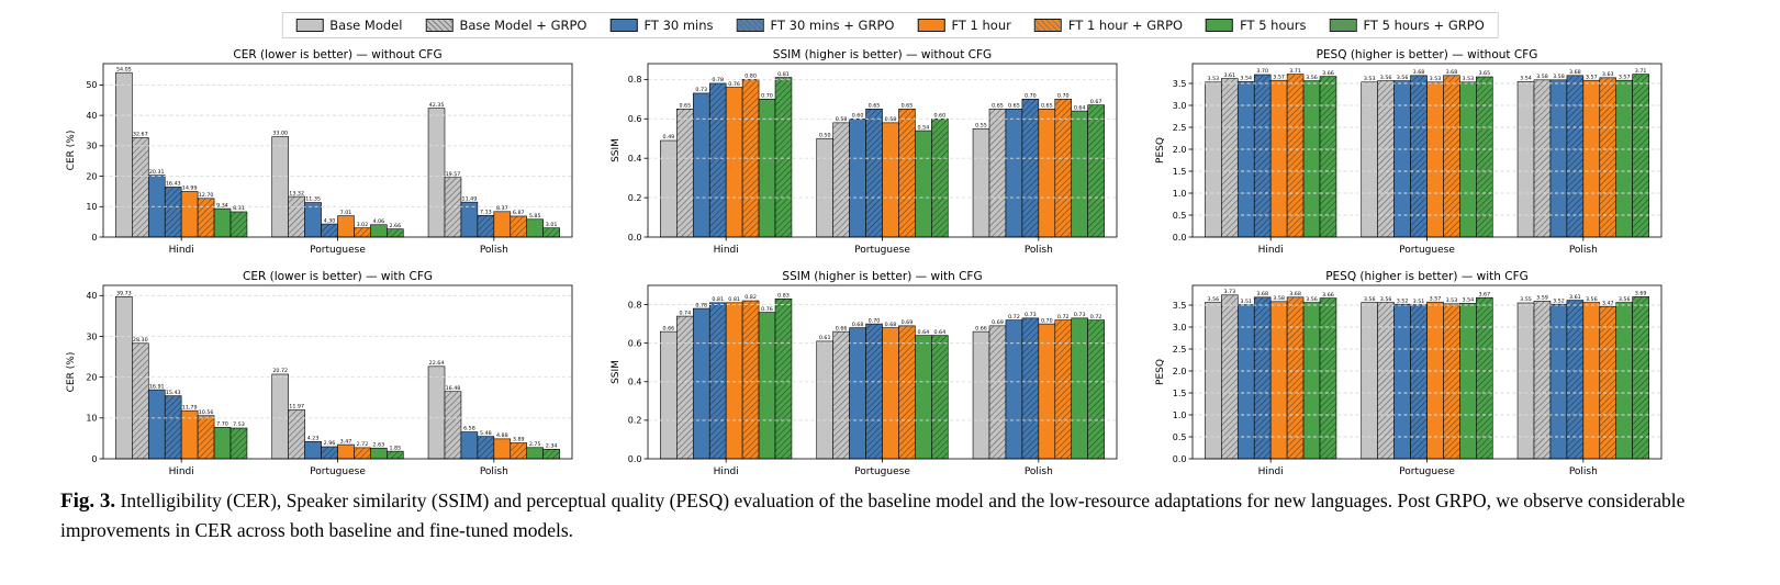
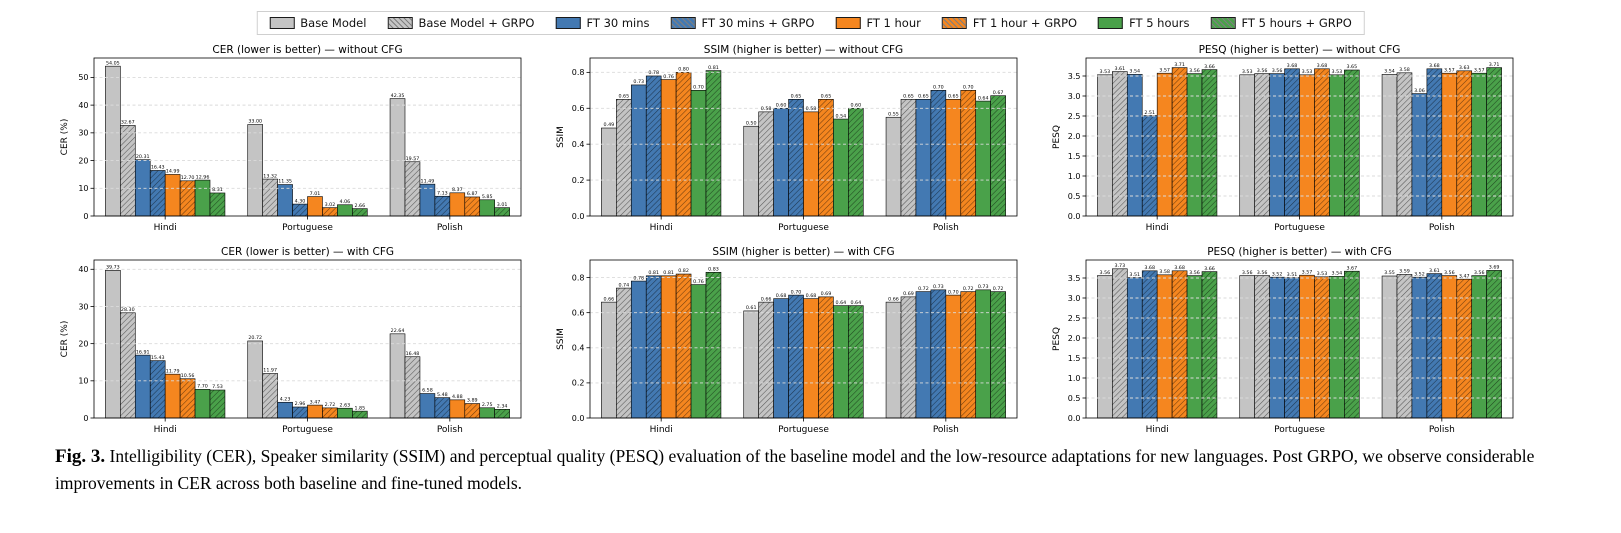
CER (lower is better) — without CFG/FT 5 hours/Hindi: 9.34 -> 12.96
PESQ (higher is better) — without CFG/FT 30 mins + GRPO/Hindi: 3.70 -> 2.51
PESQ (higher is better) — without CFG/FT 30 mins/Polish: 3.58 -> 3.06
